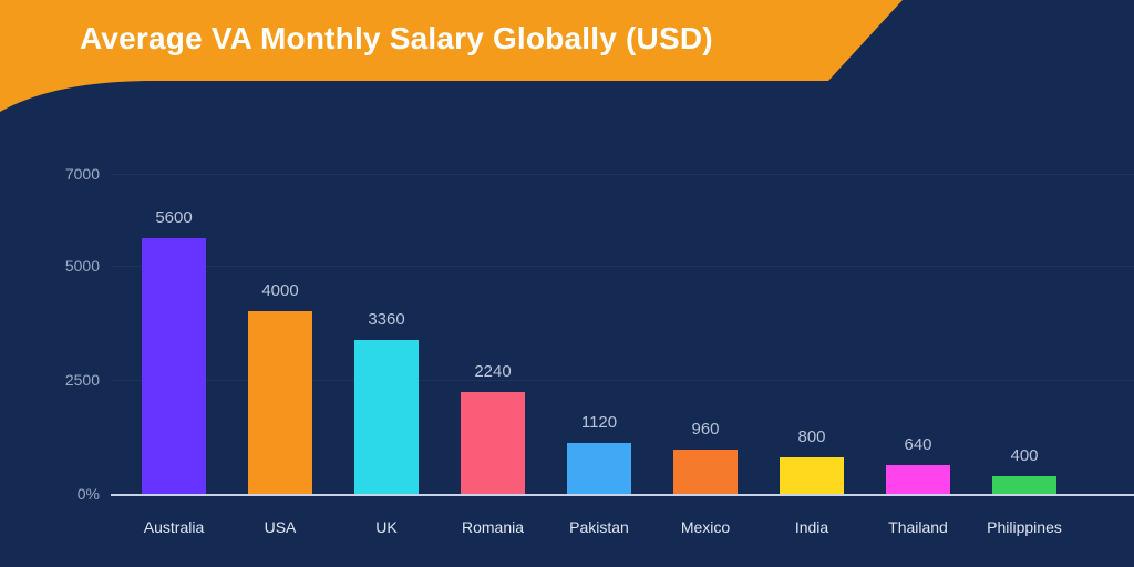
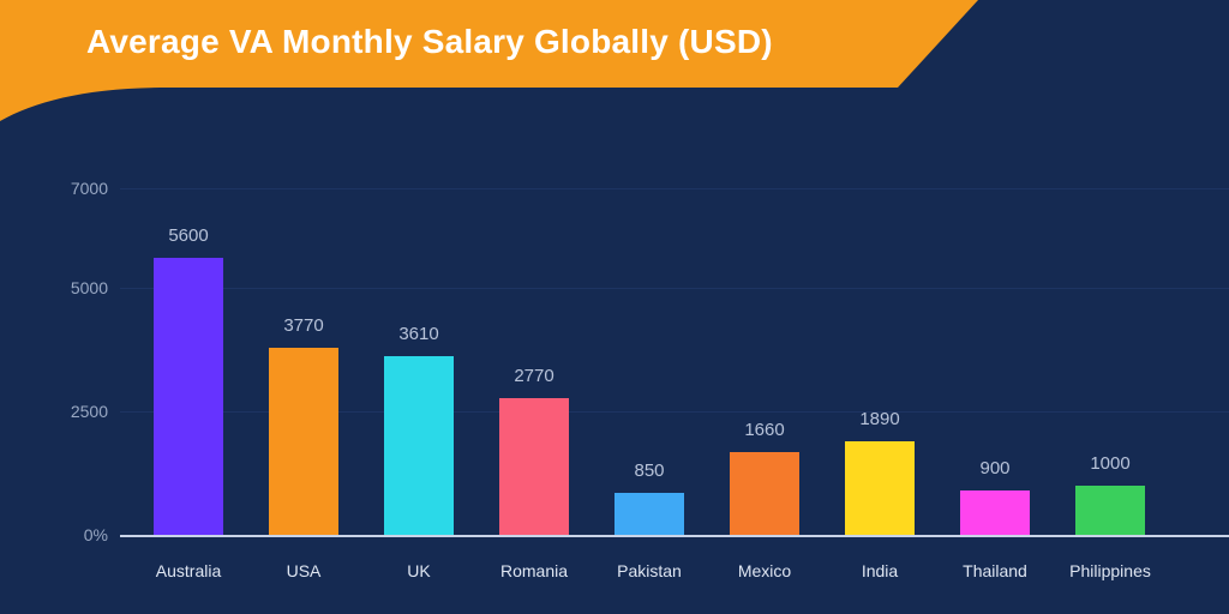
USA: 4000 -> 3770
UK: 3360 -> 3610
Romania: 2240 -> 2770
Pakistan: 1120 -> 850
Mexico: 960 -> 1660
India: 800 -> 1890
Thailand: 640 -> 900
Philippines: 400 -> 1000
